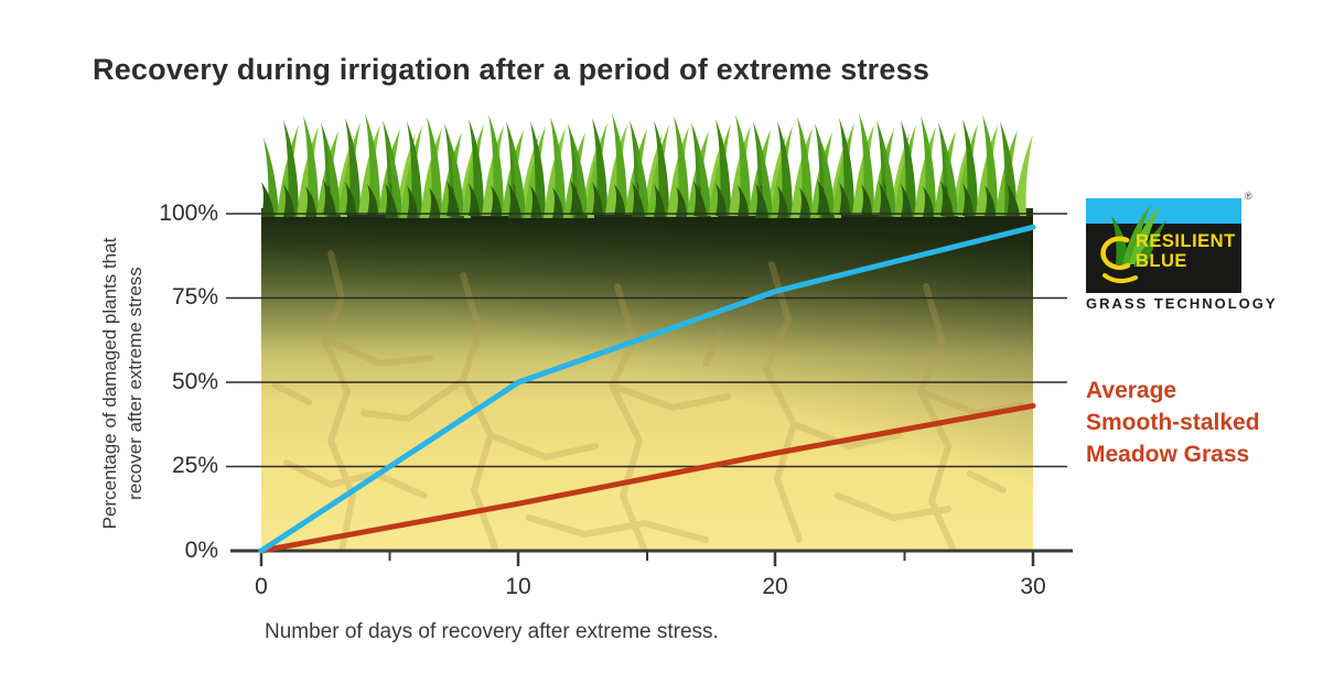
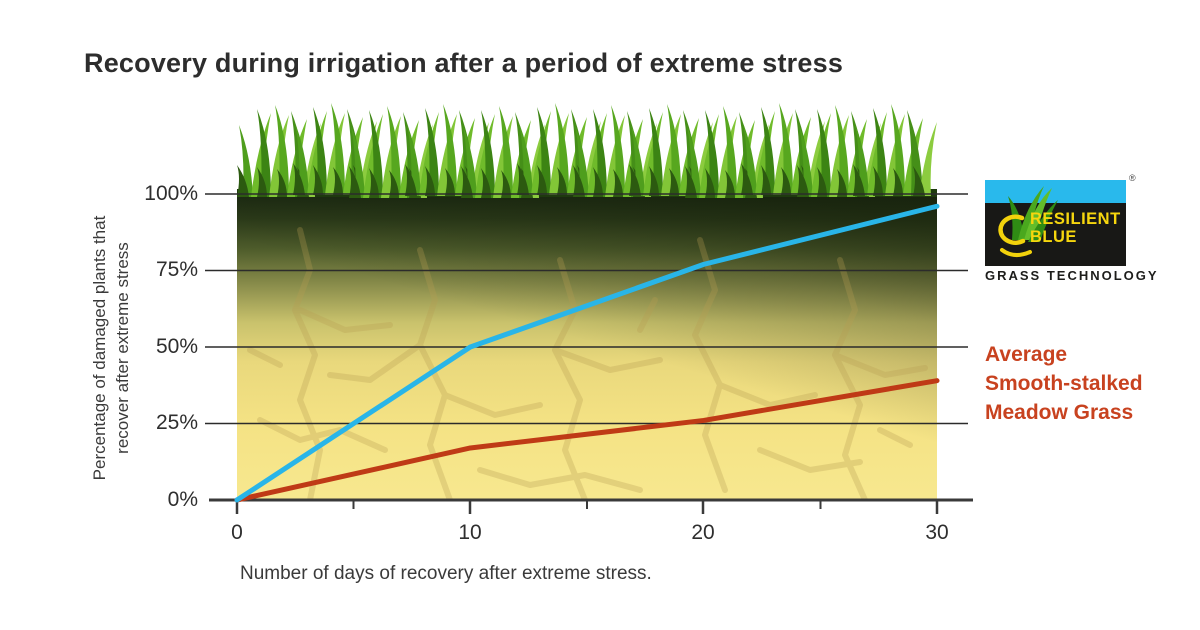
Average Smooth-stalked Meadow Grass/10: 14% -> 17%
Average Smooth-stalked Meadow Grass/20: 29% -> 26%
Average Smooth-stalked Meadow Grass/30: 43% -> 39%
